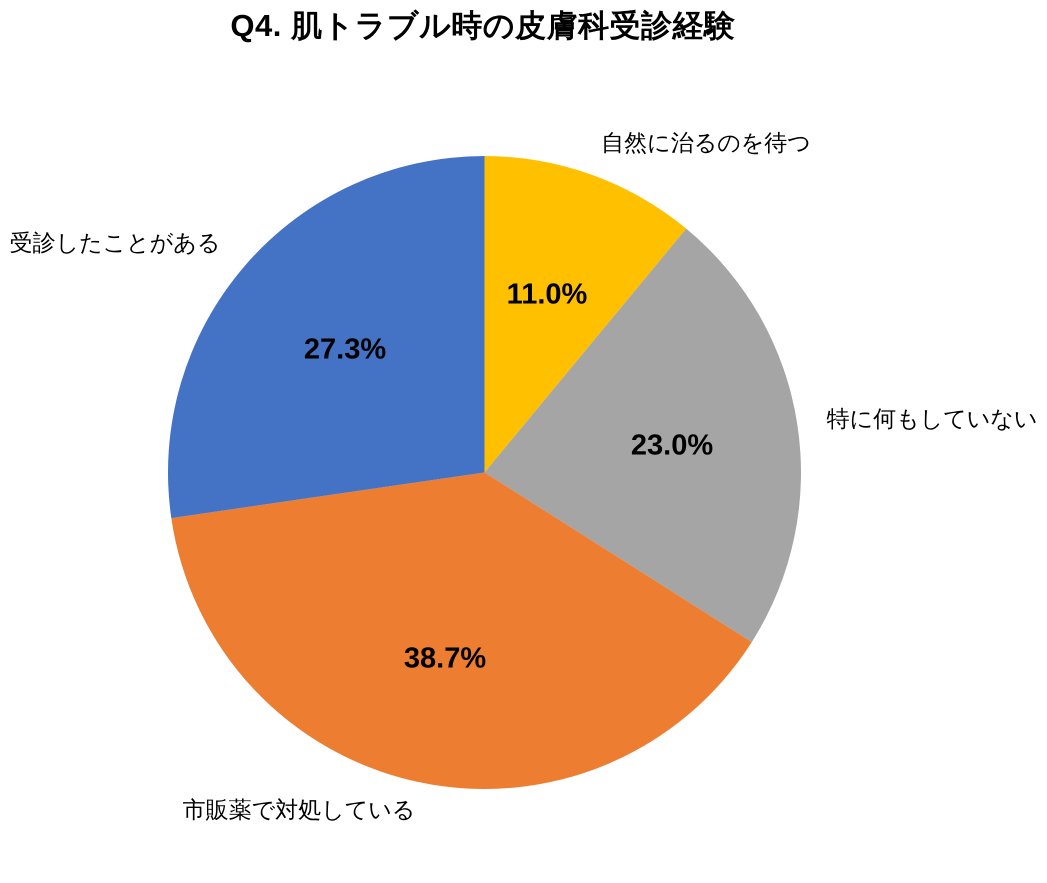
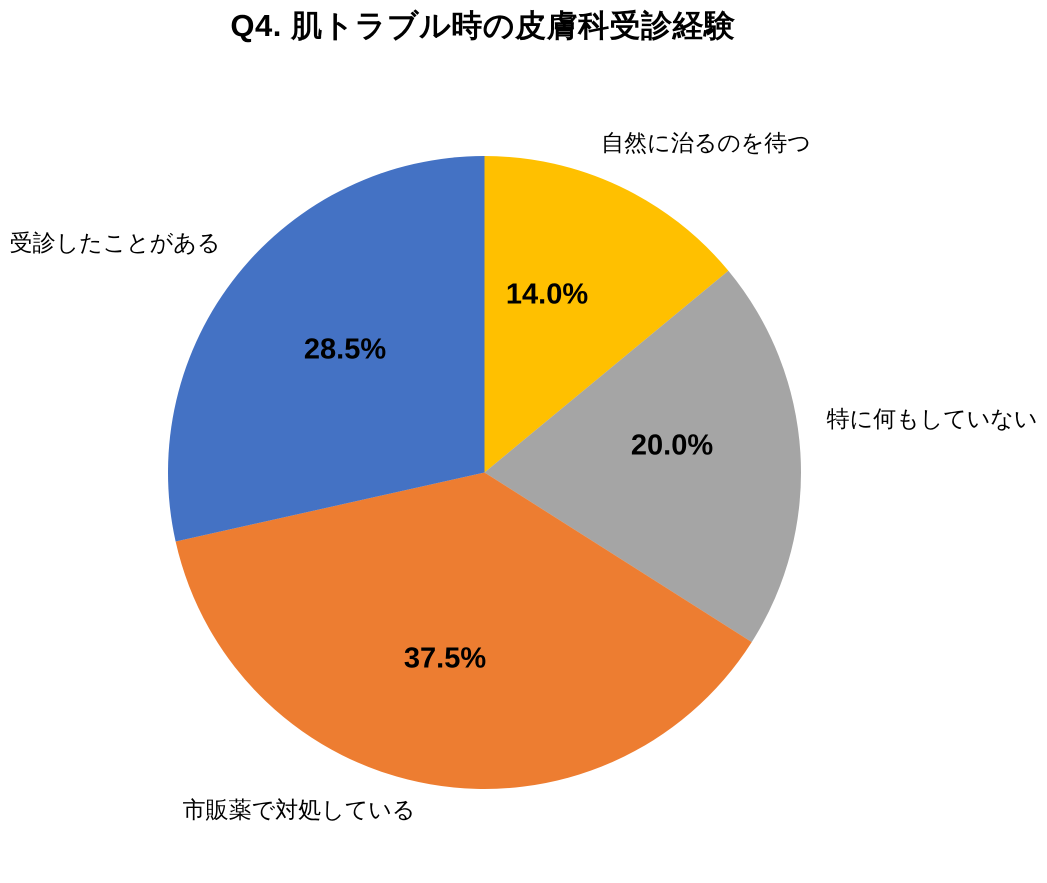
自然に治るのを待つ: 11.0% -> 14.0%
特に何もしていない: 23.0% -> 20.0%
市販薬で対処している: 38.7% -> 37.5%
受診したことがある: 27.3% -> 28.5%
